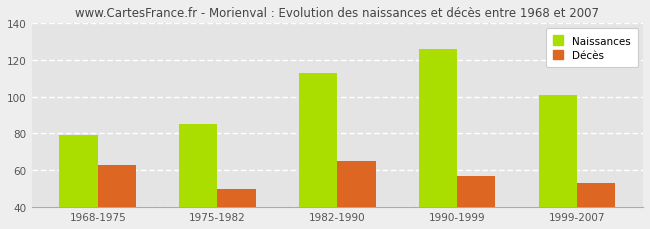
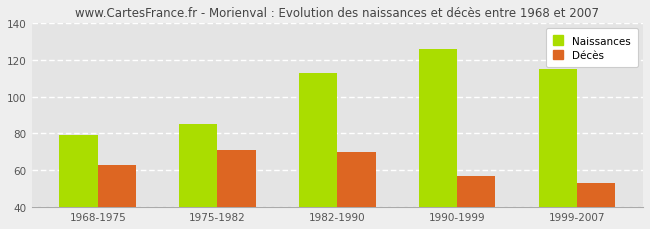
Décès/1975-1982: 50 -> 71
Décès/1982-1990: 65 -> 70
Naissances/1999-2007: 101 -> 115
